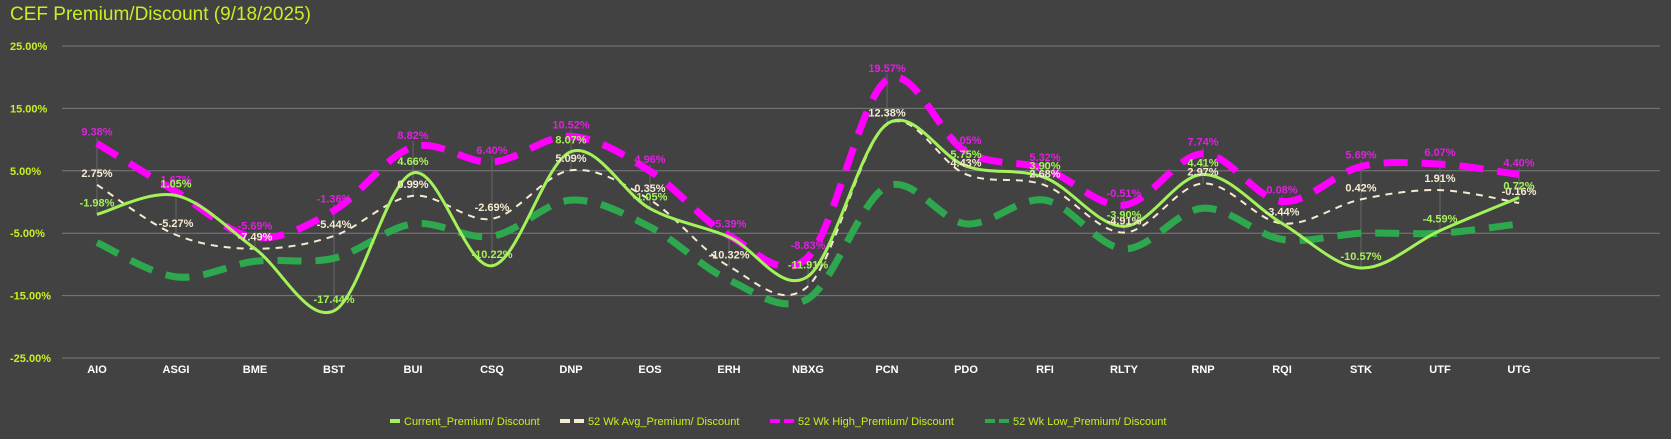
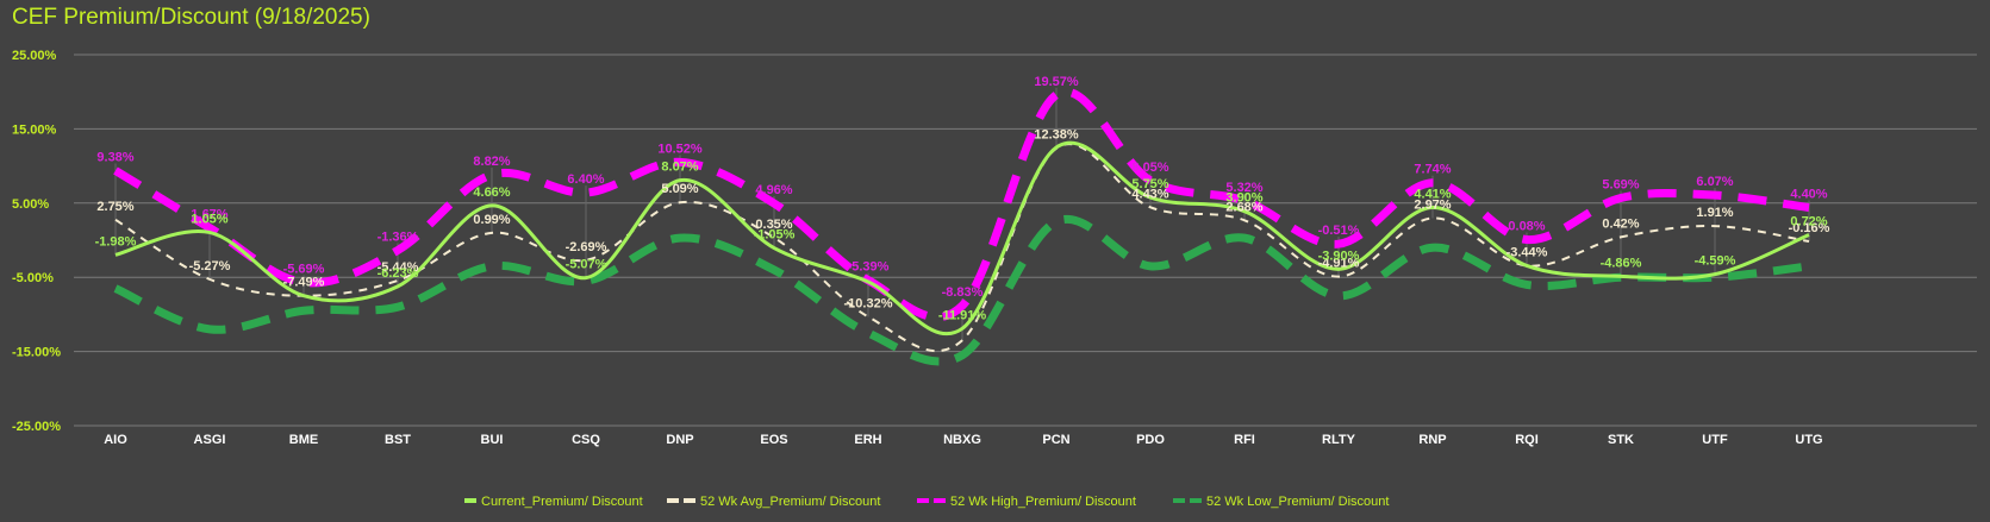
Current_Premium/ Discount/BST: -17.44% -> -6.23%
Current_Premium/ Discount/CSQ: -10.22% -> -5.07%
Current_Premium/ Discount/STK: -10.57% -> -4.86%
